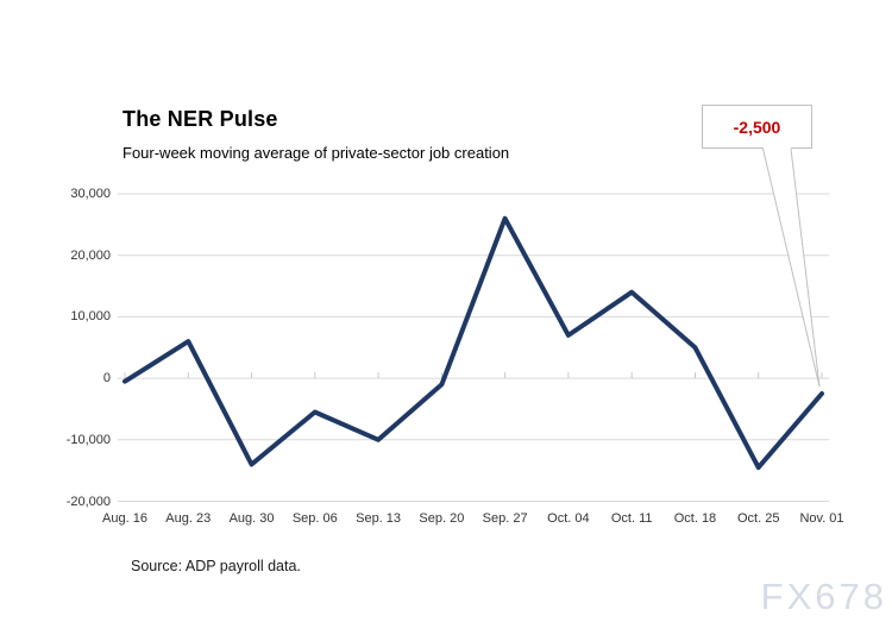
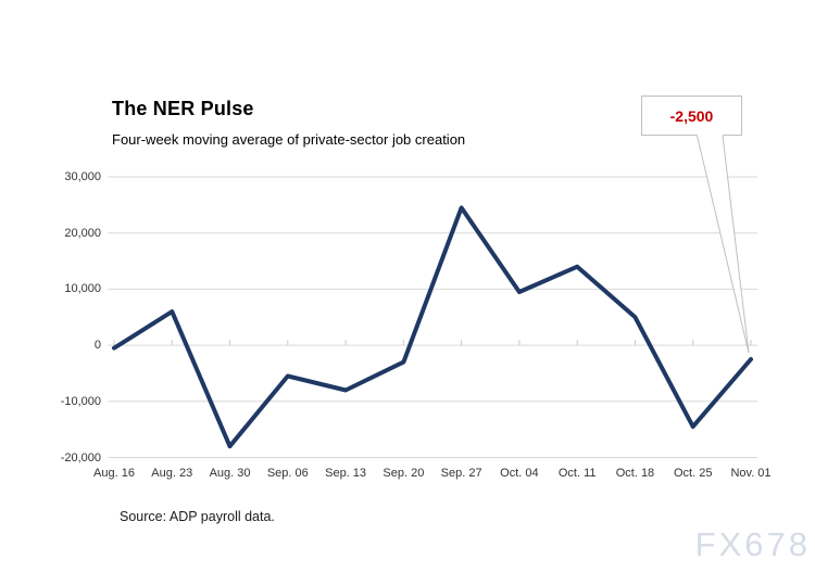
Aug. 30: -14000 -> -18000
Sep. 13: -10000 -> -8000
Sep. 20: -1000 -> -3000
Sep. 27: 26000 -> 24000
Oct. 04: 7000 -> 10000
